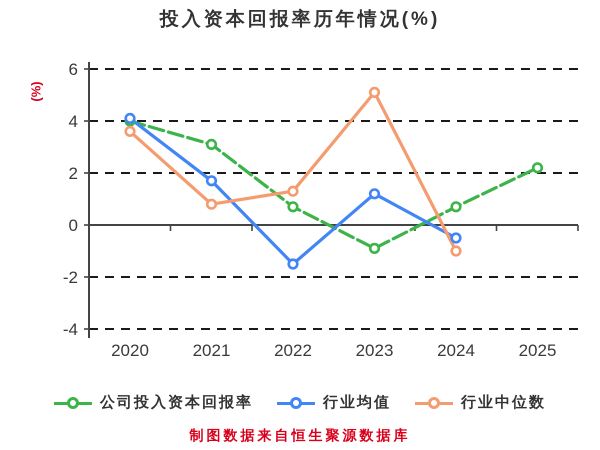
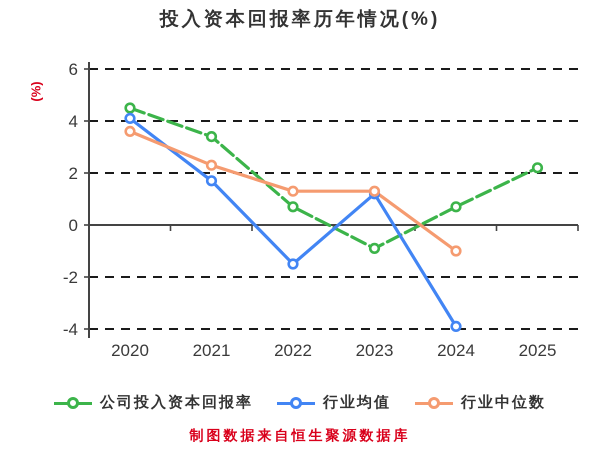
公司投入资本回报率/2020: 4.0 -> 4.5
公司投入资本回报率/2021: 3.1 -> 3.4
行业中位数/2021: 0.8 -> 2.3
行业中位数/2023: 5.1 -> 1.3
行业均值/2024: -0.5 -> -3.9
